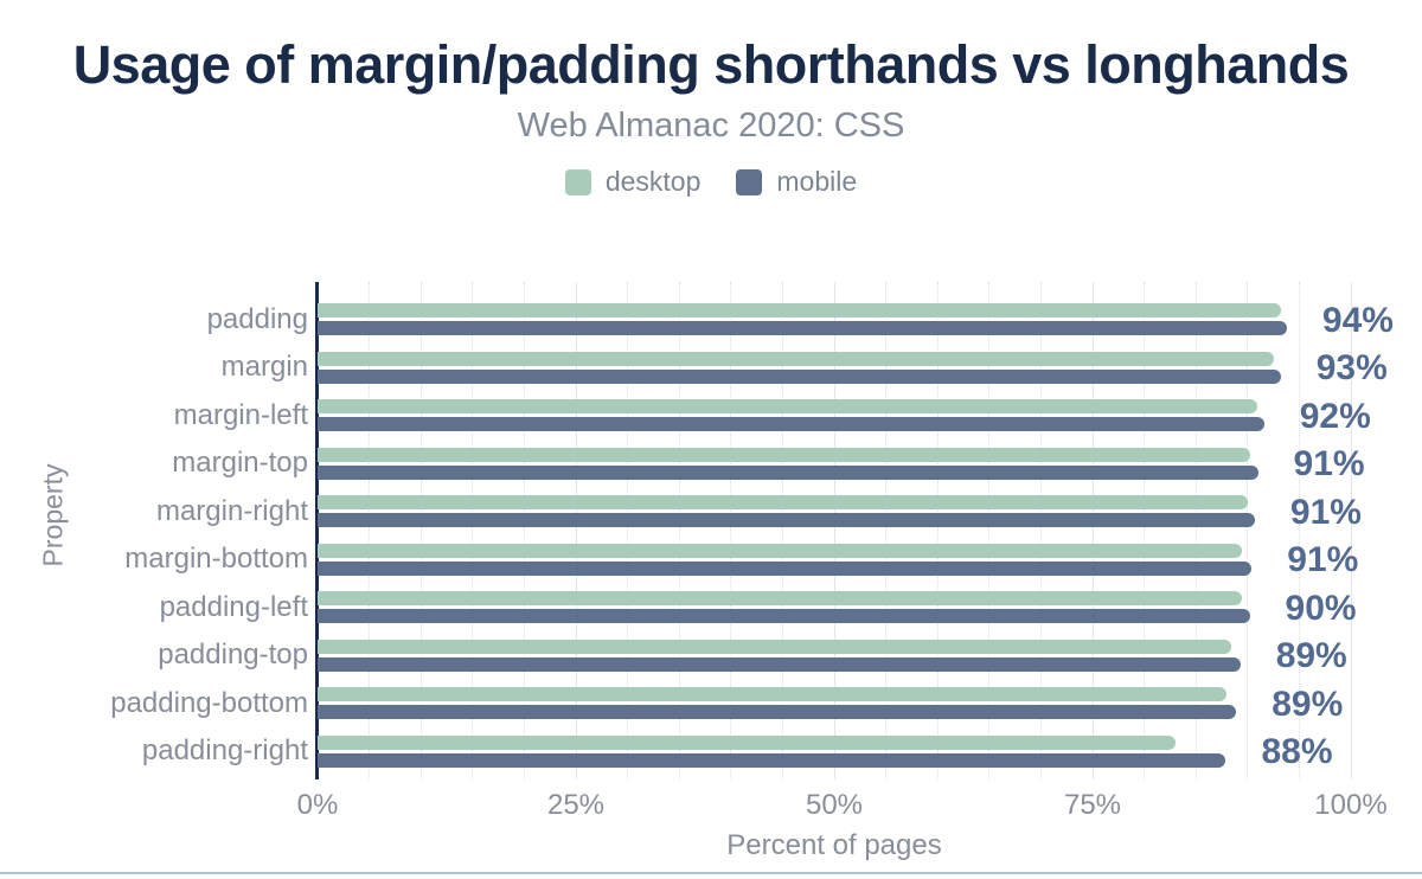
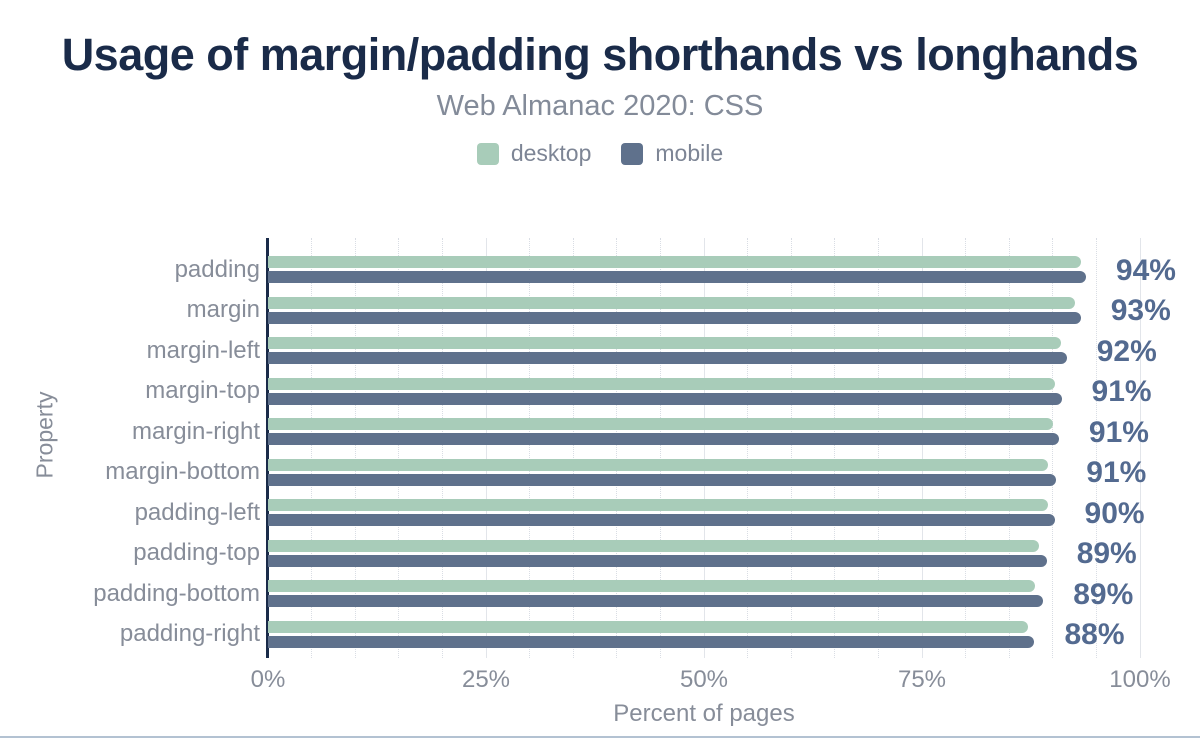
desktop/padding-right: 83% -> 87%
